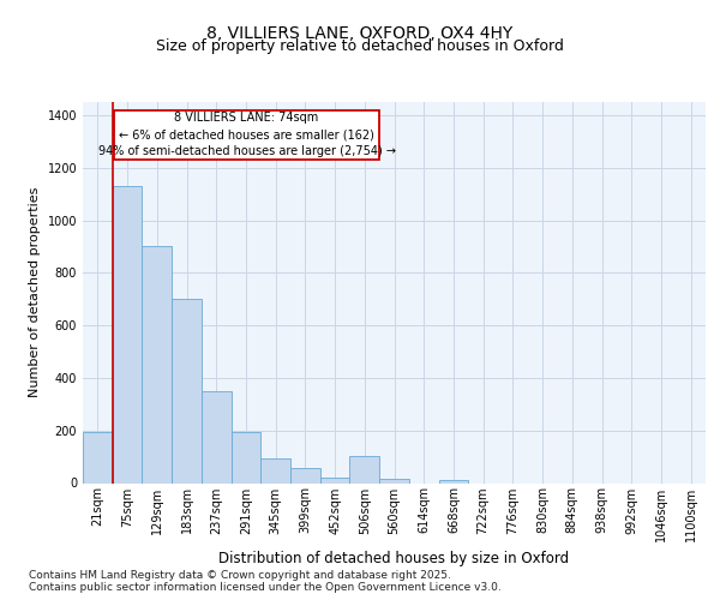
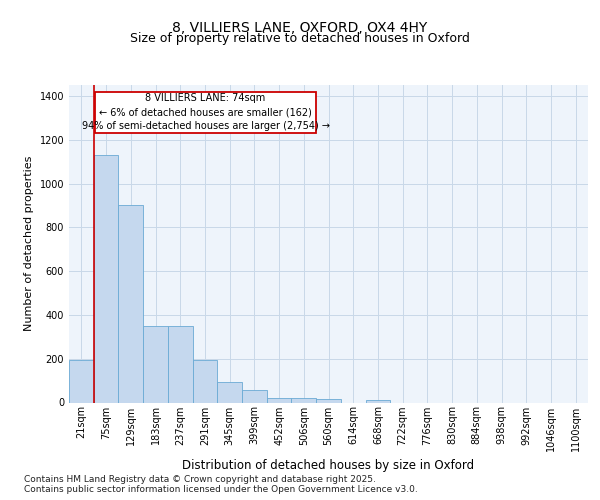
183sqm: 700 -> 350
506sqm: 105 -> 20
